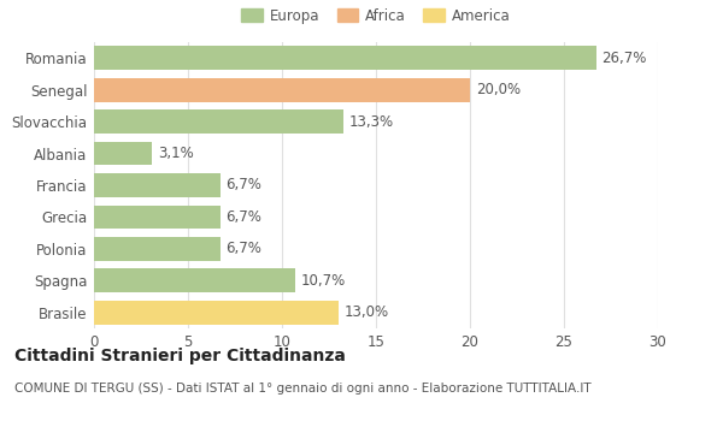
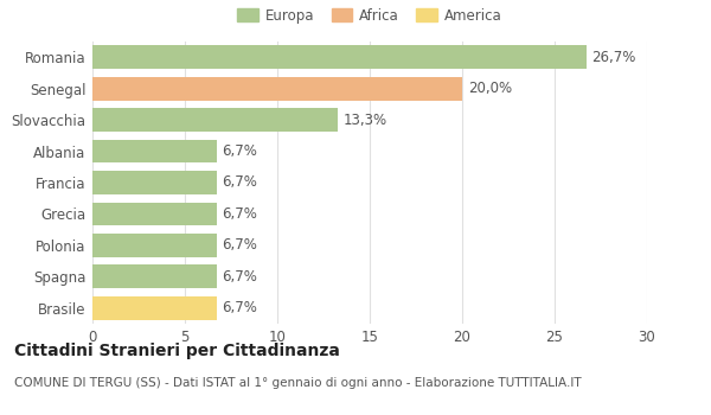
Albania: 3,1% -> 6,7%
Spagna: 10,7% -> 6,7%
Brasile: 13,0% -> 6,7%
